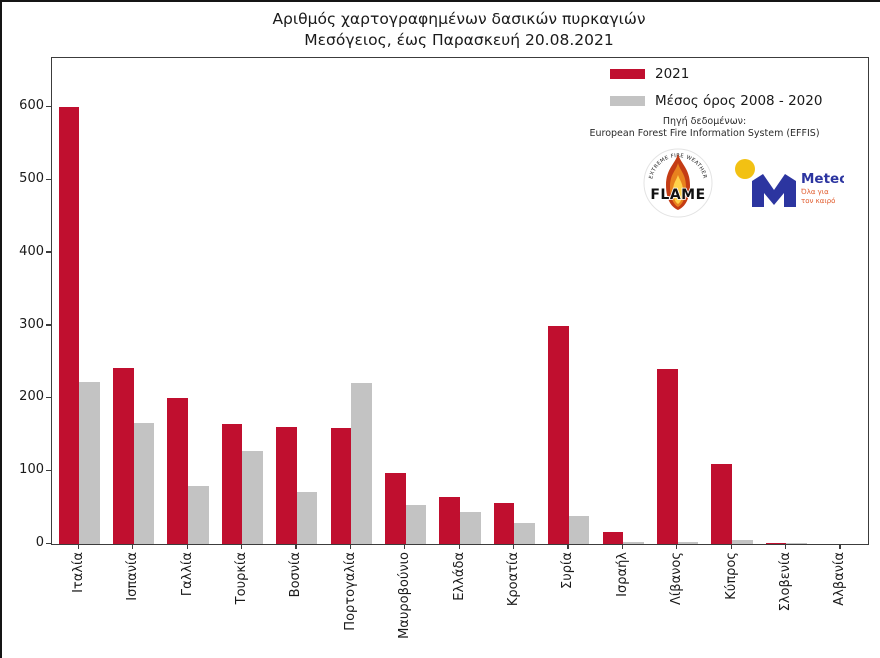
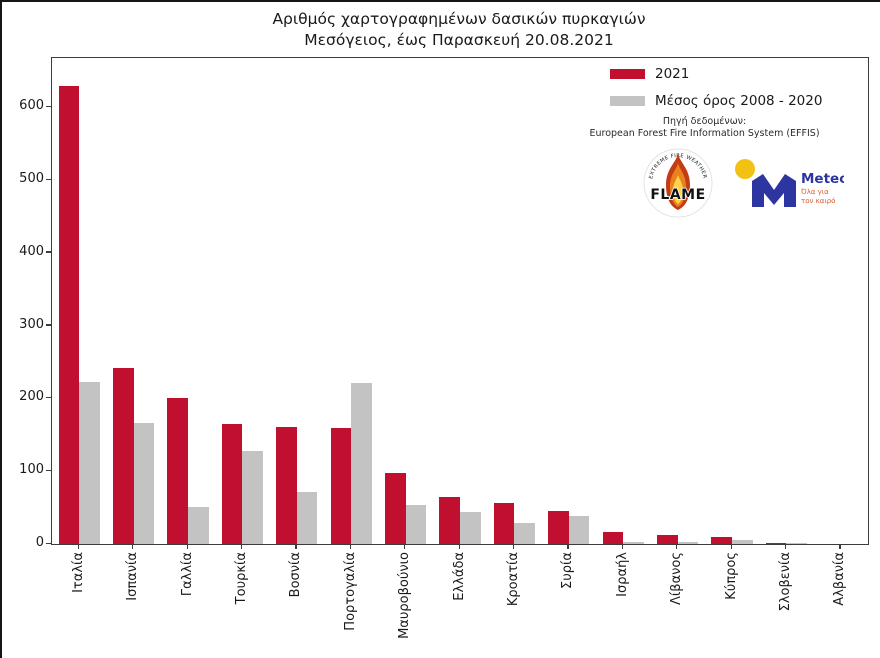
2021/Ιταλία: 600 -> 630
Μέσος όρος 2008 - 2020/Γαλλία: 80 -> 50
2021/Συρία: 300 -> 50
2021/Λίβανος: 240 -> 10
2021/Κύπρος: 110 -> 10
